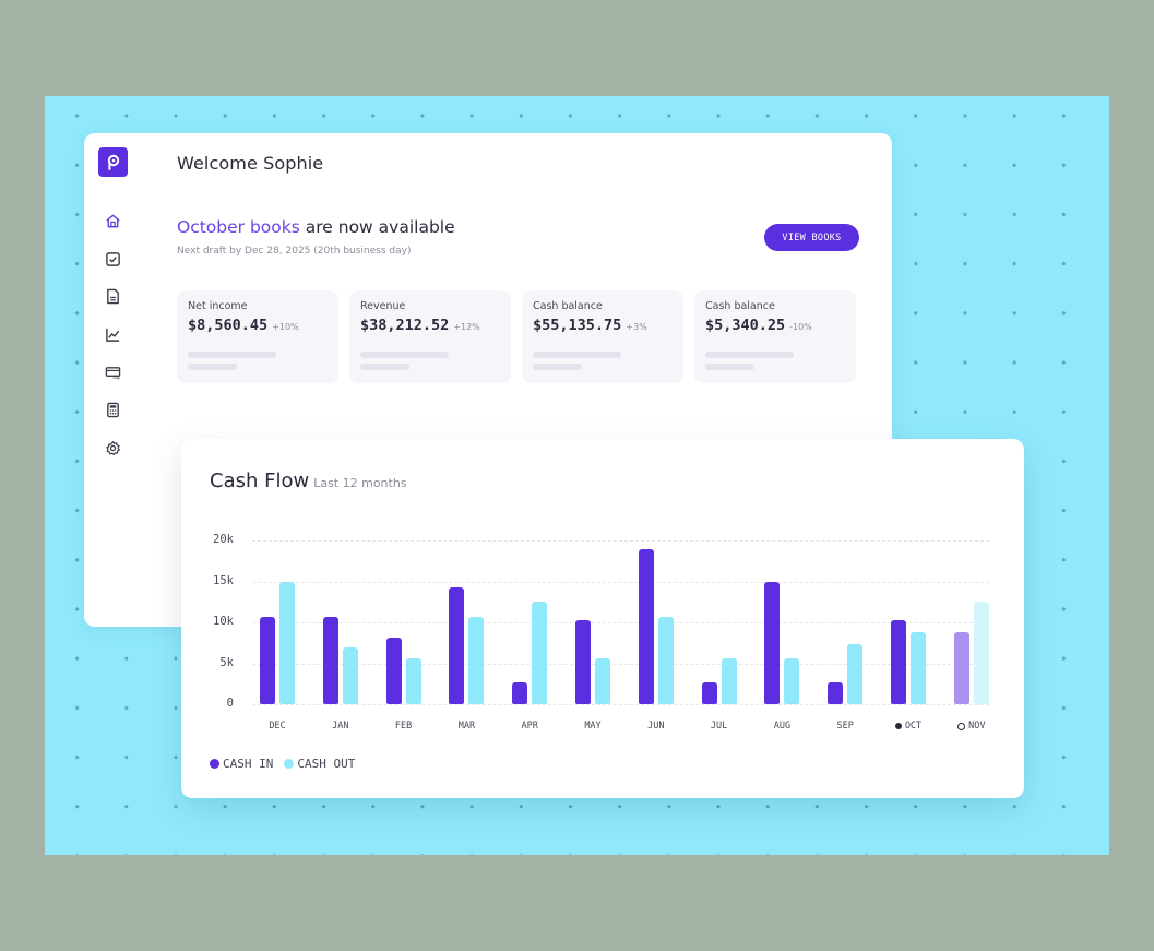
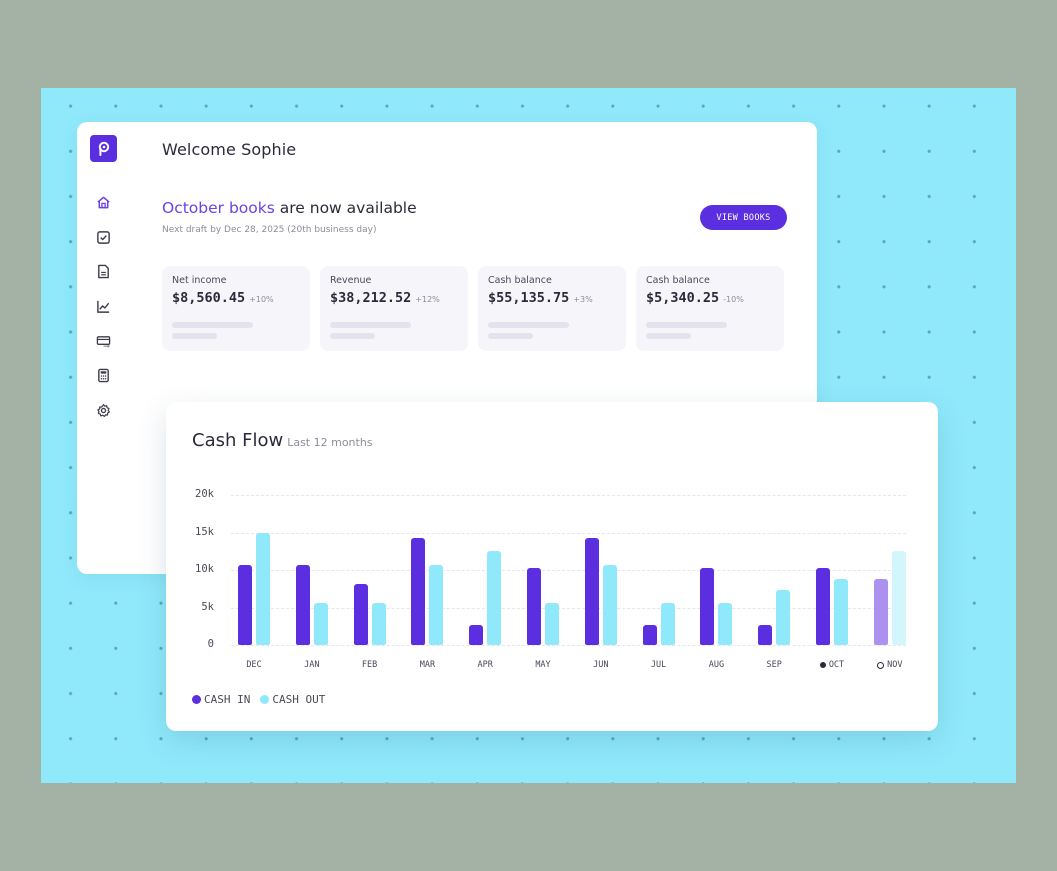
CASH OUT/JAN: 7k -> 6k
CASH IN/JUN: 19k -> 14k
CASH IN/AUG: 15k -> 10k
